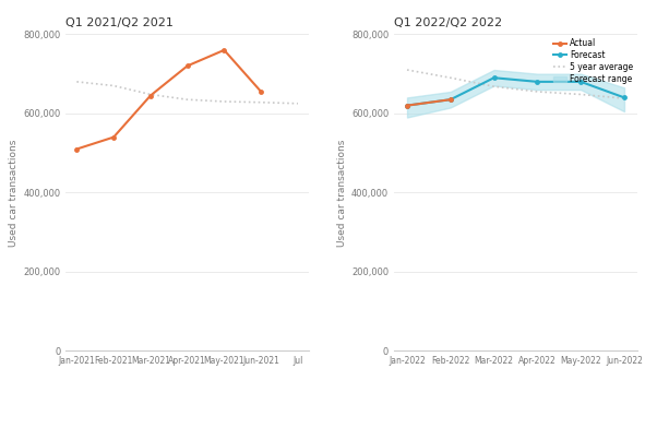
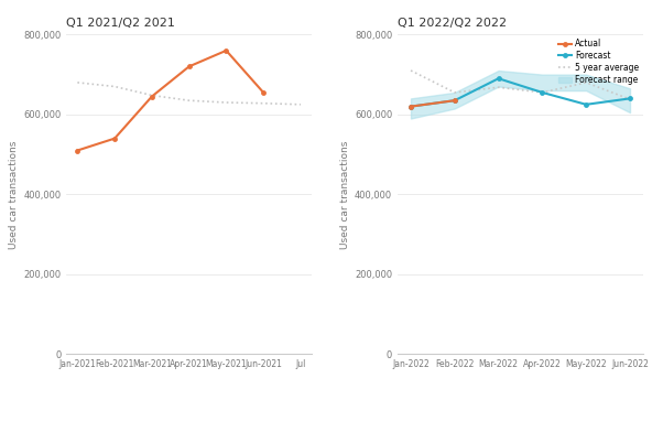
Q1 2022/Q2 2022/5 year average/Feb-2022: 690,000 -> 655,000
Q1 2022/Q2 2022/Forecast/Apr-2022: 680,000 -> 655,000
Q1 2022/Q2 2022/Forecast/May-2022: 680,000 -> 625,000
Q1 2022/Q2 2022/5 year average/May-2022: 648,000 -> 680,000
